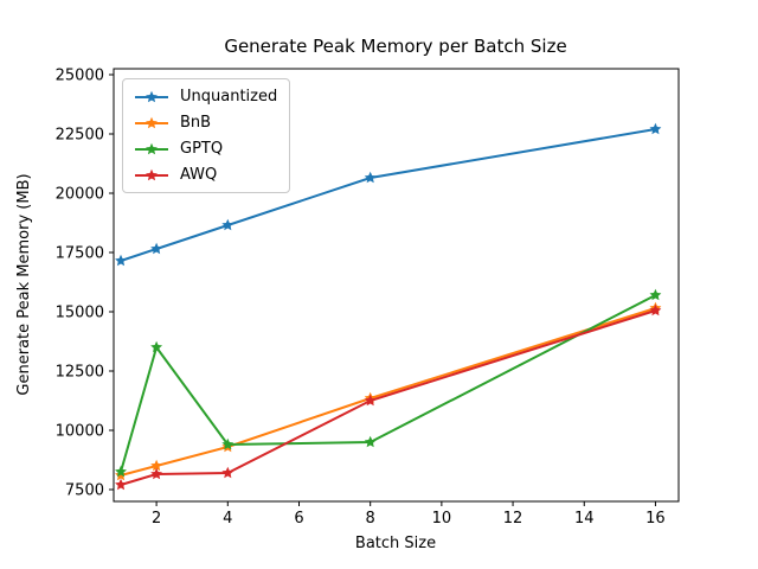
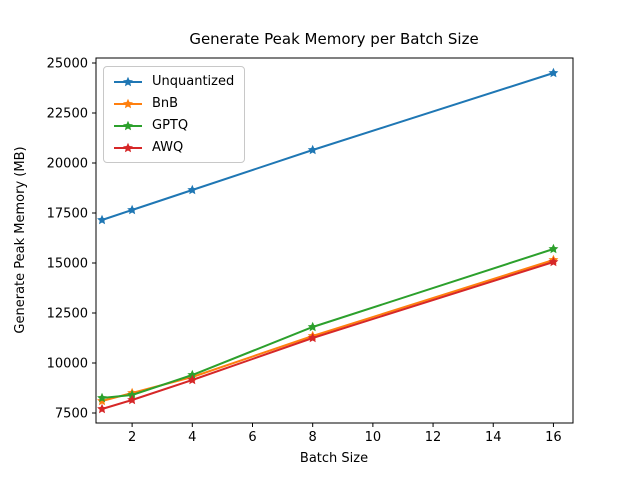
GPTQ/2: 13500 -> 8400
AWQ/4: 8200 -> 9200
GPTQ/8: 9500 -> 11800
Unquantized/16: 22700 -> 24500
